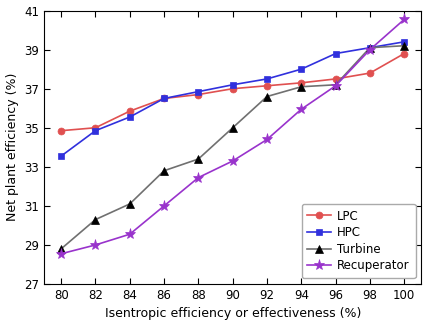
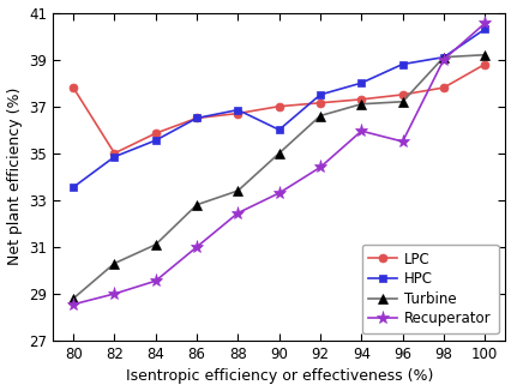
LPC/80: 34.9 -> 37.8
HPC/90: 37.2 -> 36.0
Recuperator/96: 37.1 -> 35.5
HPC/100: 39.4 -> 40.3
